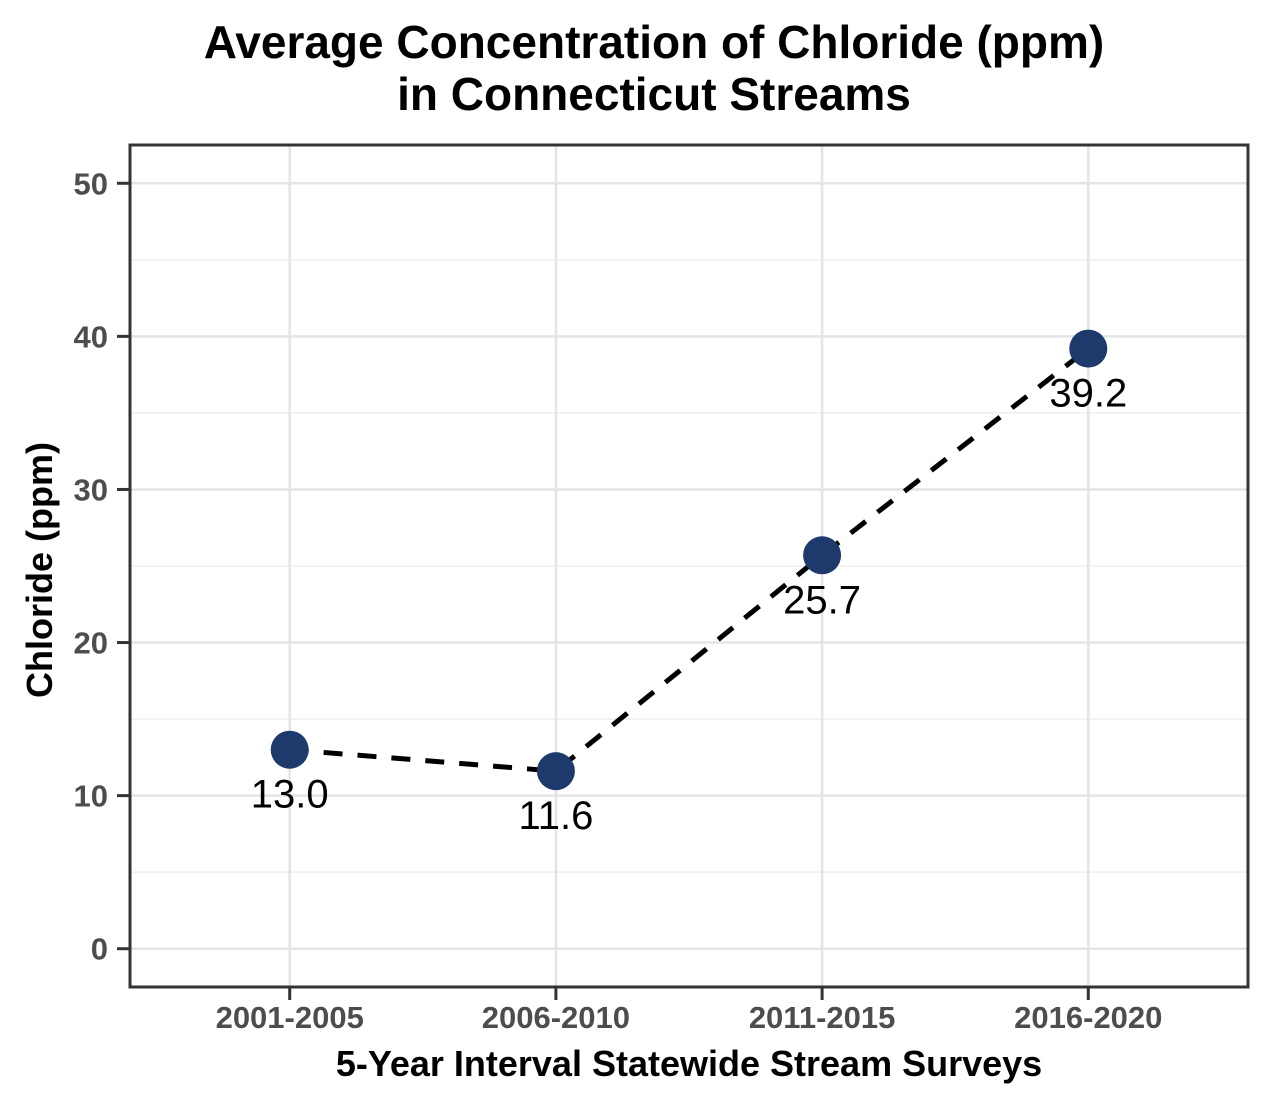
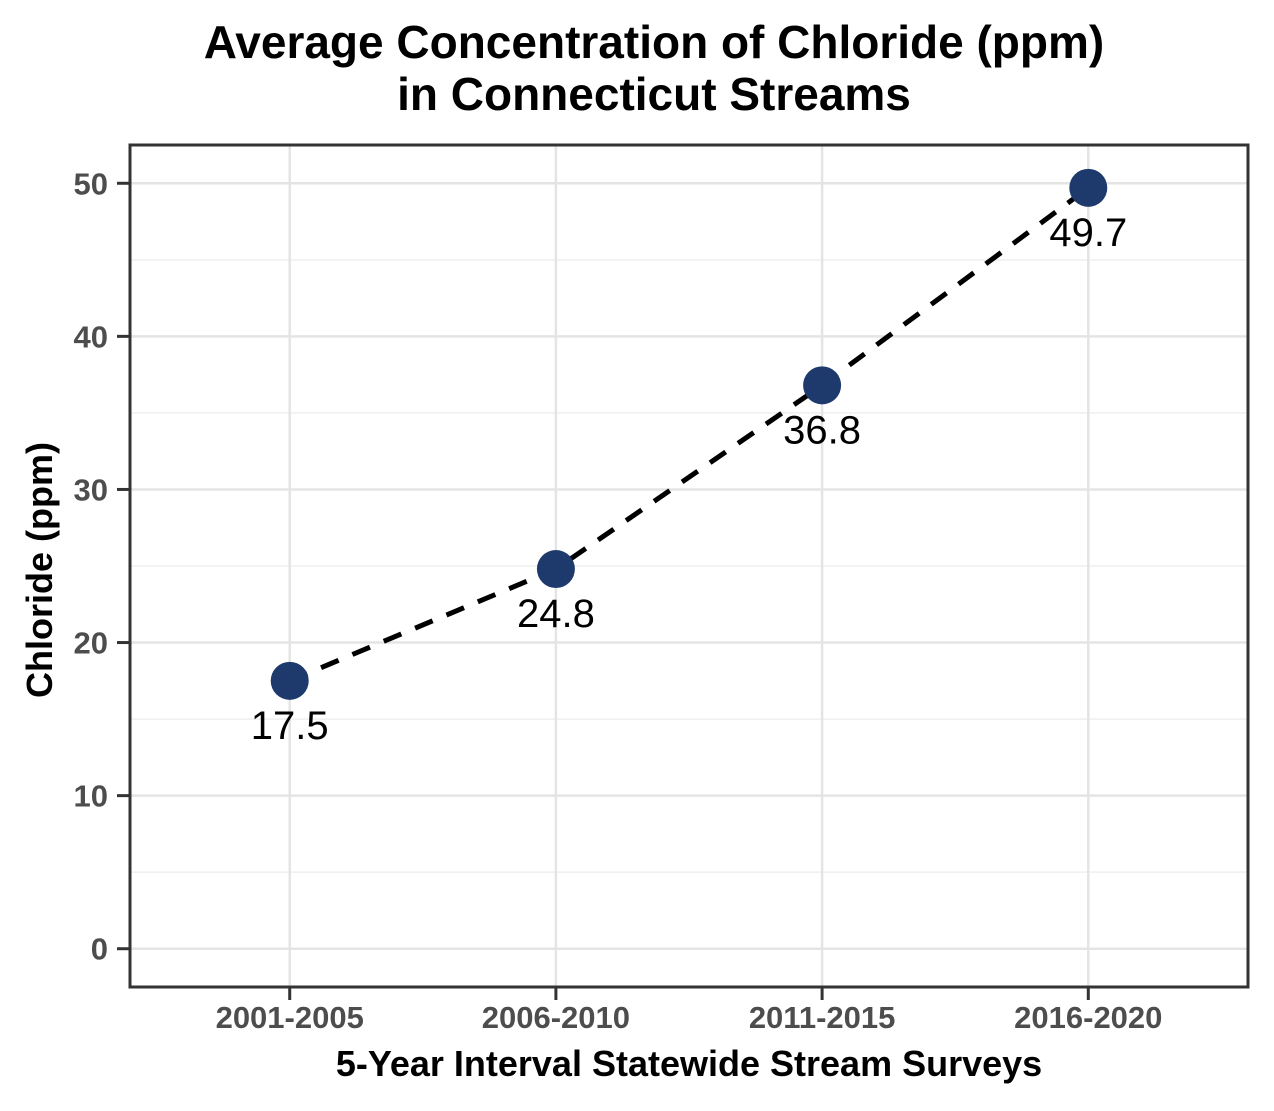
2001-2005: 13.0 -> 17.5
2006-2010: 11.6 -> 24.8
2011-2015: 25.7 -> 36.8
2016-2020: 39.2 -> 49.7
